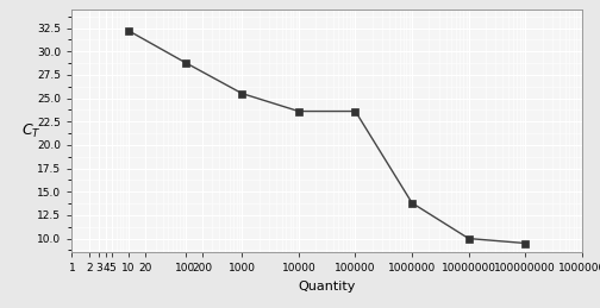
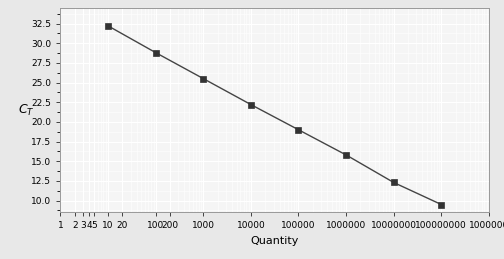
10000: 23.6 -> 22.2
100000: 23.6 -> 19.0
1000000: 13.8 -> 15.8
10000000: 10.0 -> 12.3
